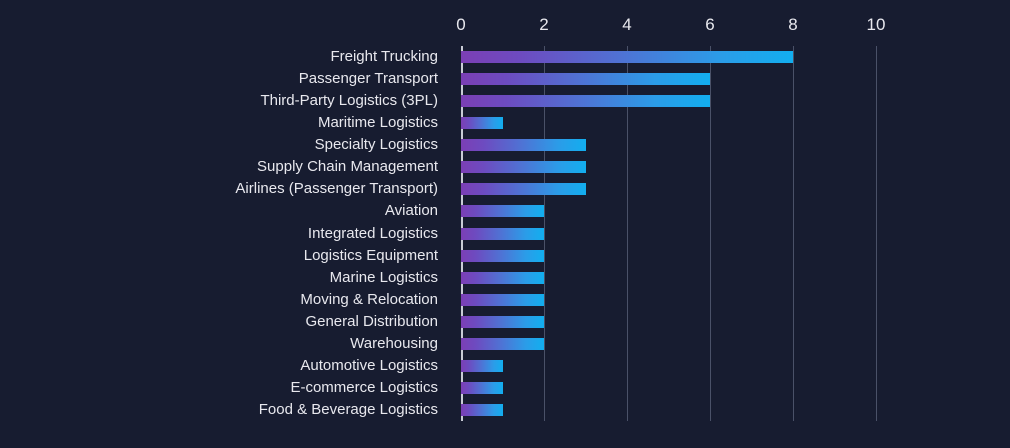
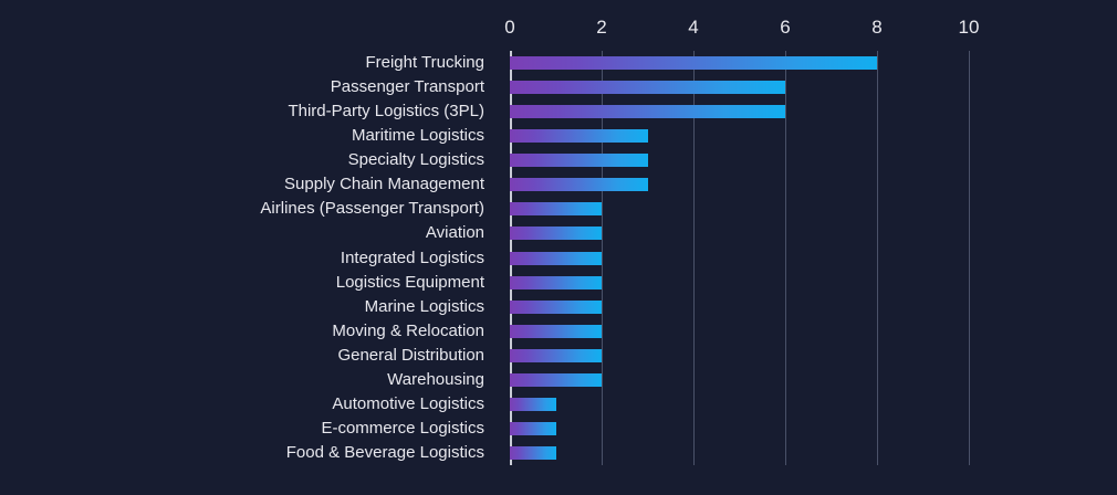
Maritime Logistics: 1 -> 3
Airlines (Passenger Transport): 3 -> 2
